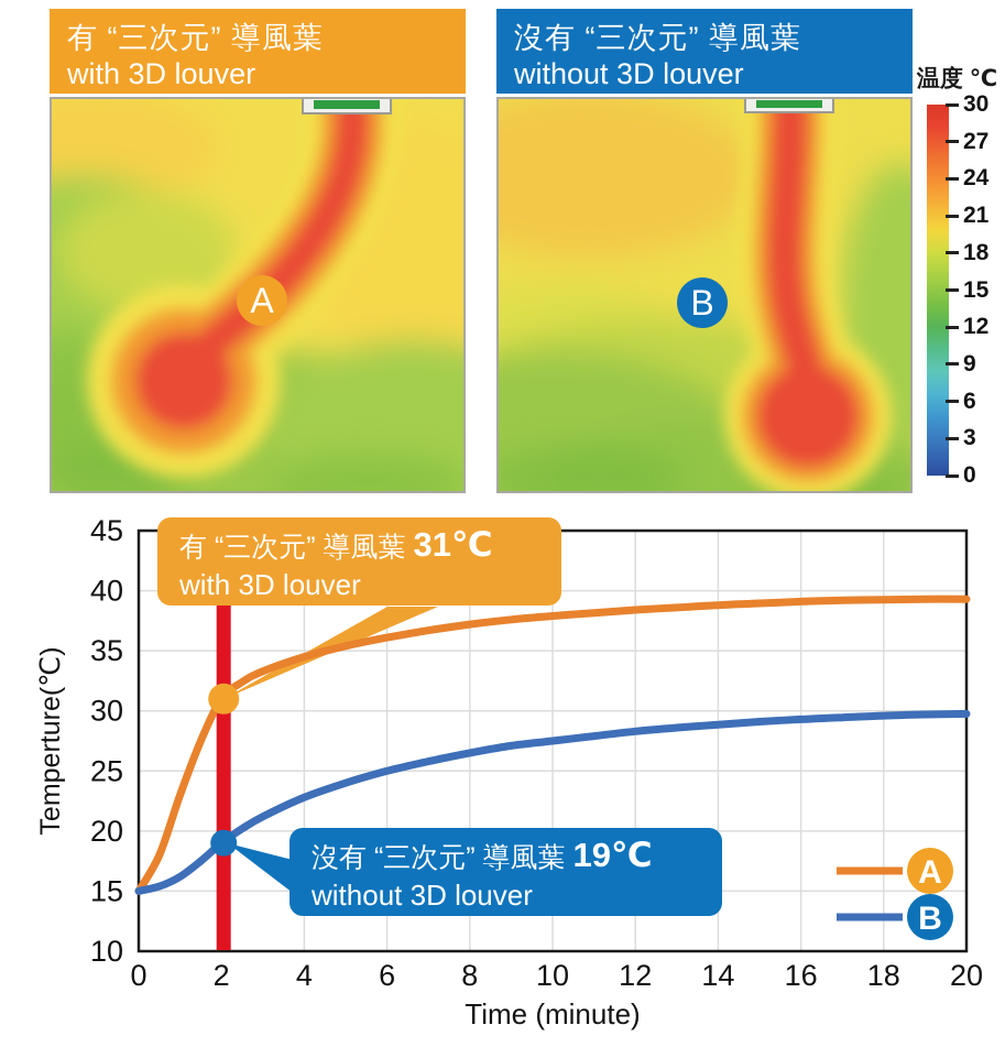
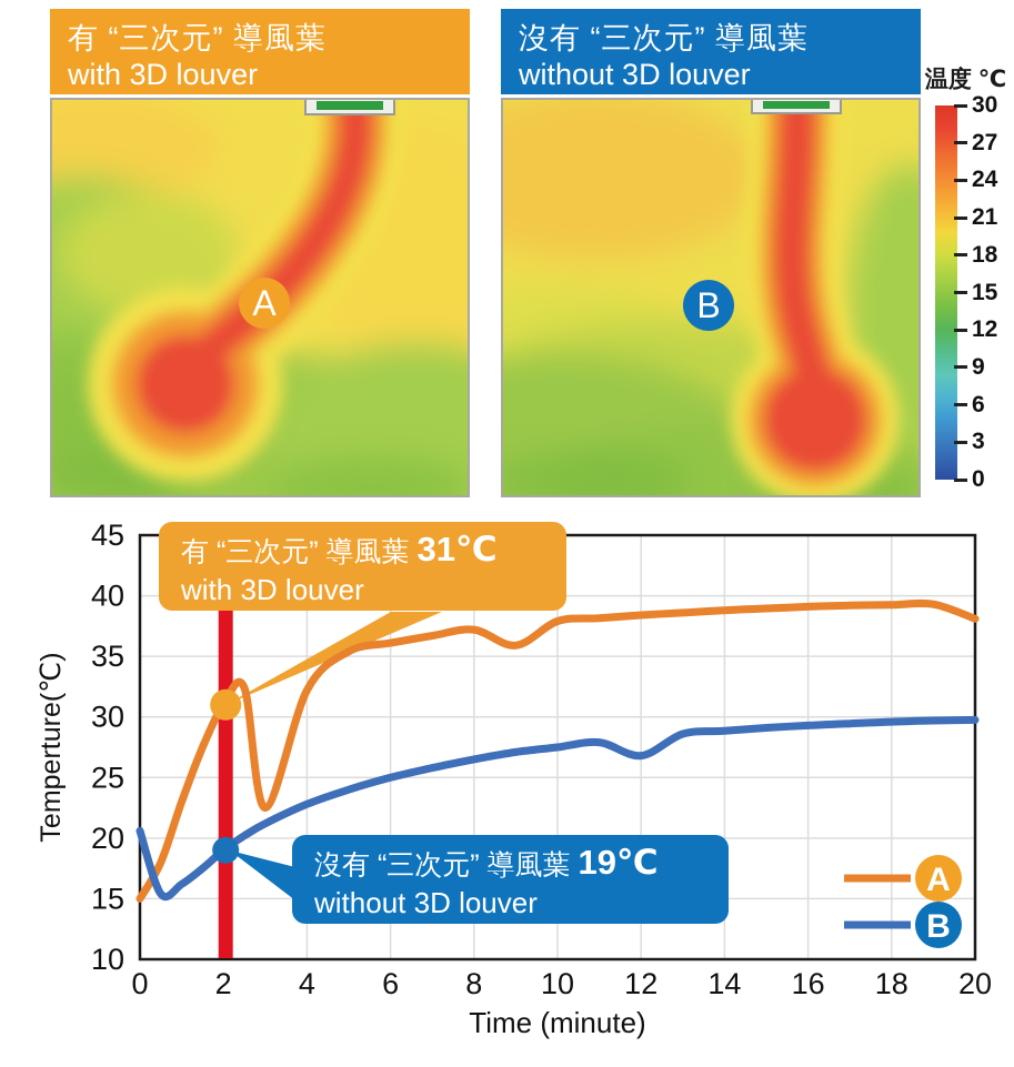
B/0: 15.0 -> 20.6
A/3: 33.3 -> 22.5
A/4: 34.5 -> 32.2
A/9: 37.6 -> 35.9
B/12: 28.3 -> 26.8
A/20: 39.3 -> 38.1
